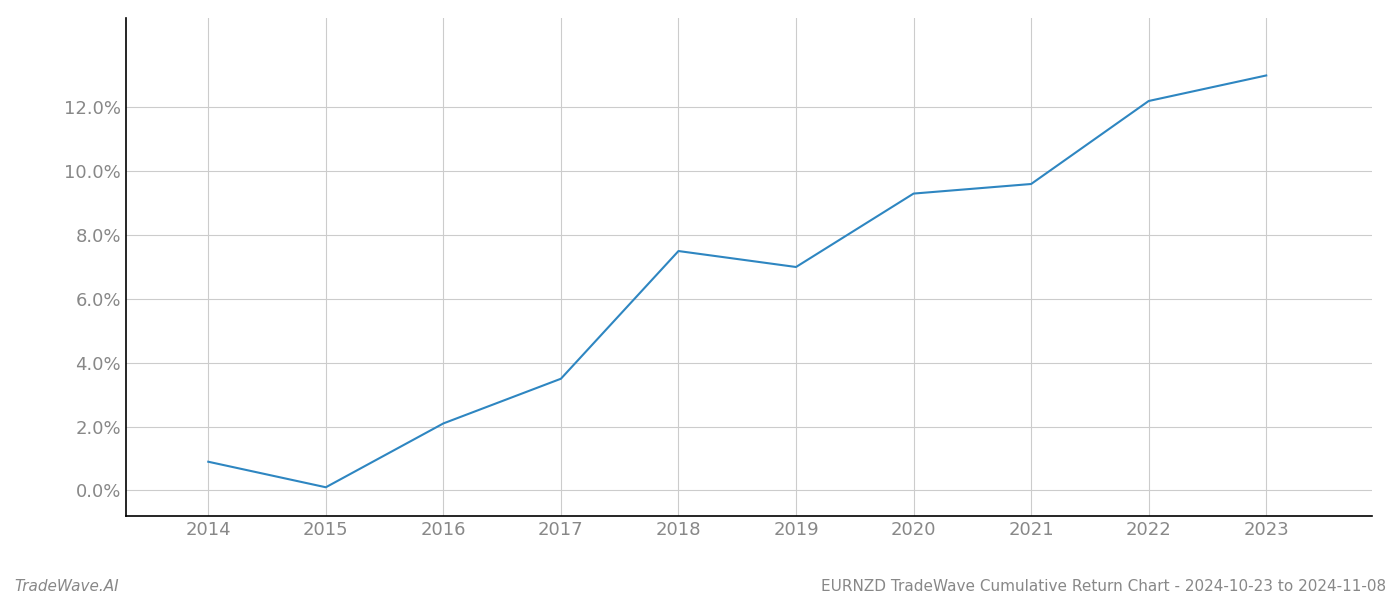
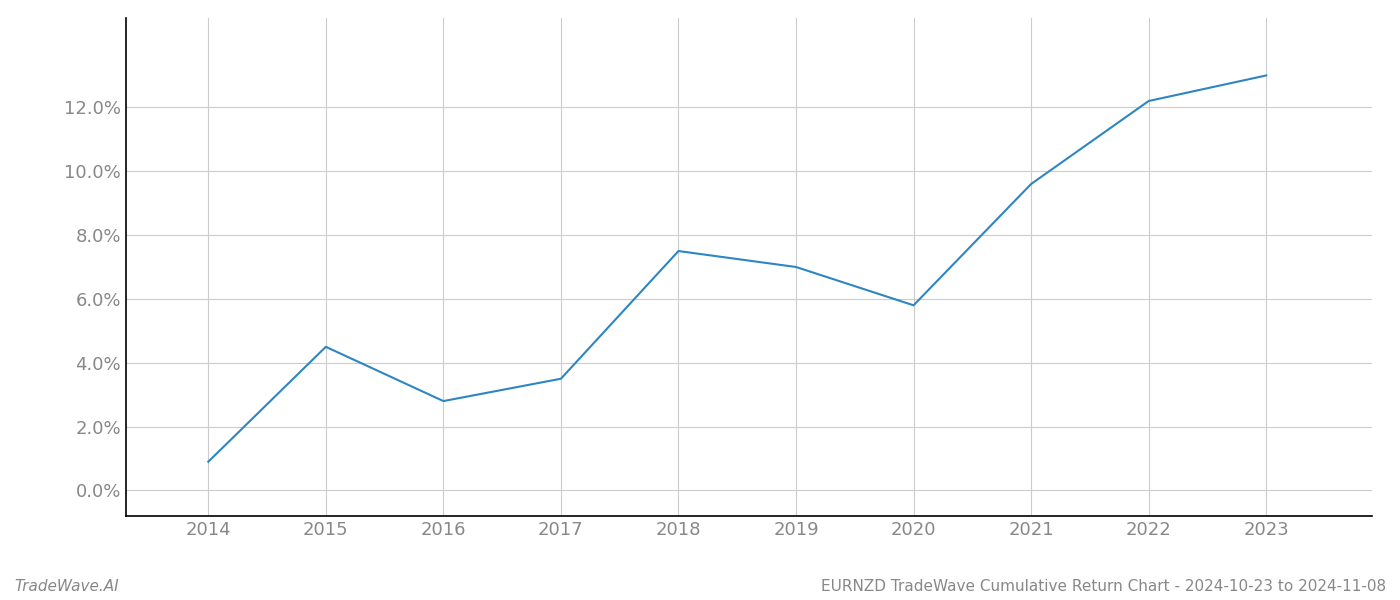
2015: 0.1% -> 4.5%
2016: 2.1% -> 2.8%
2020: 9.3% -> 5.8%
